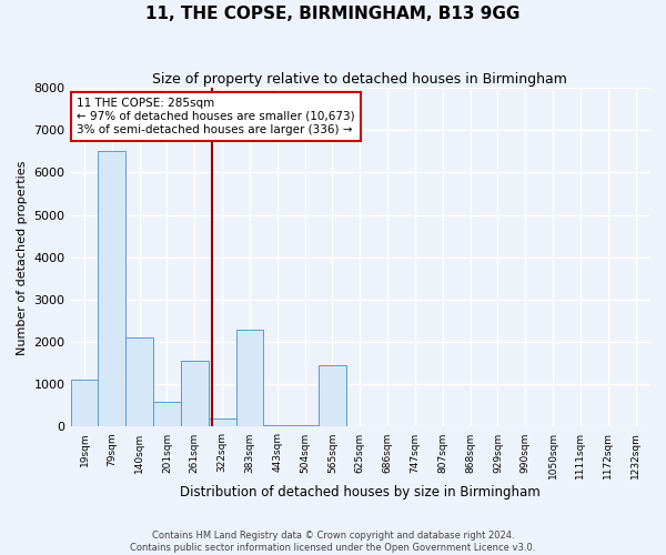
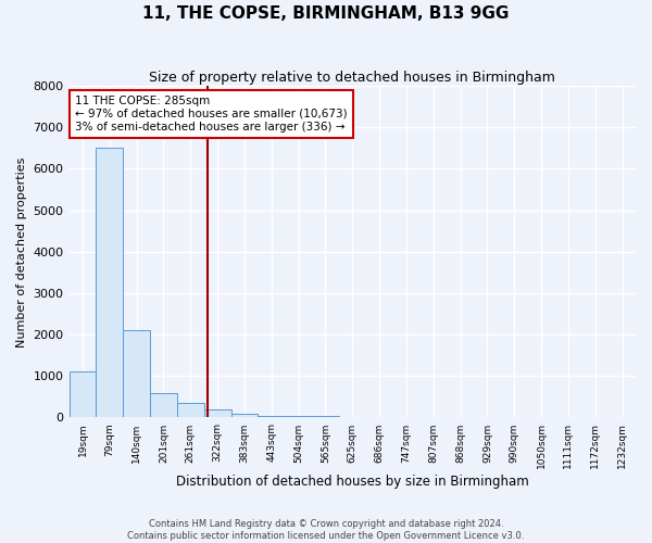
261sqm: 1550 -> 350
383sqm: 2300 -> 100
565sqm: 1450 -> 50
